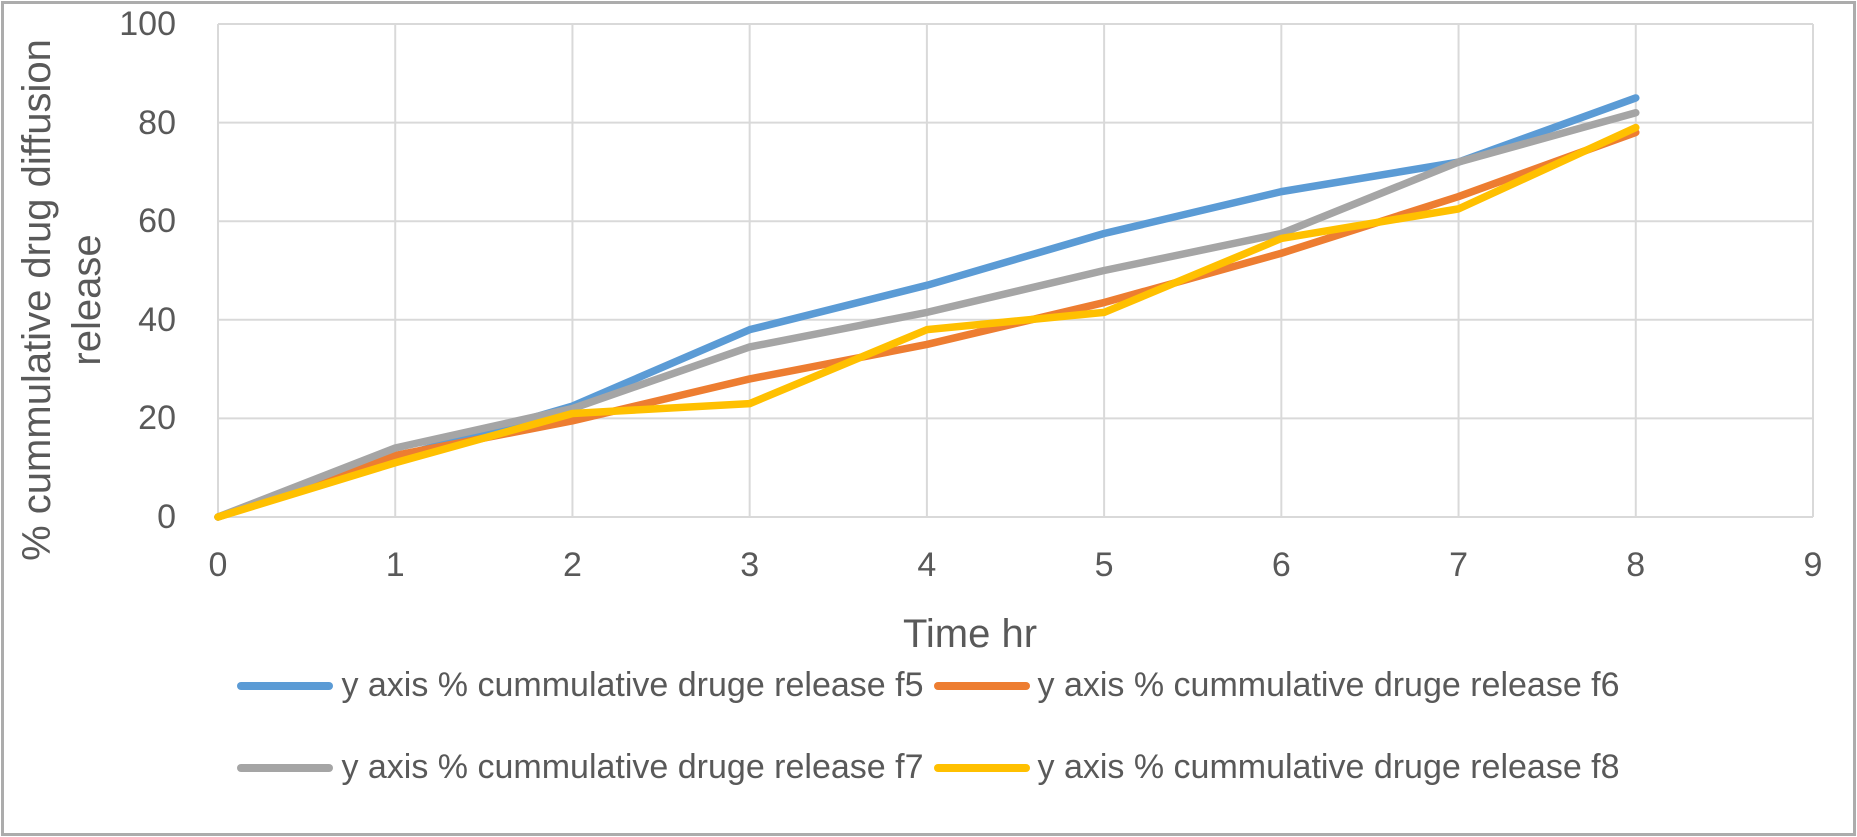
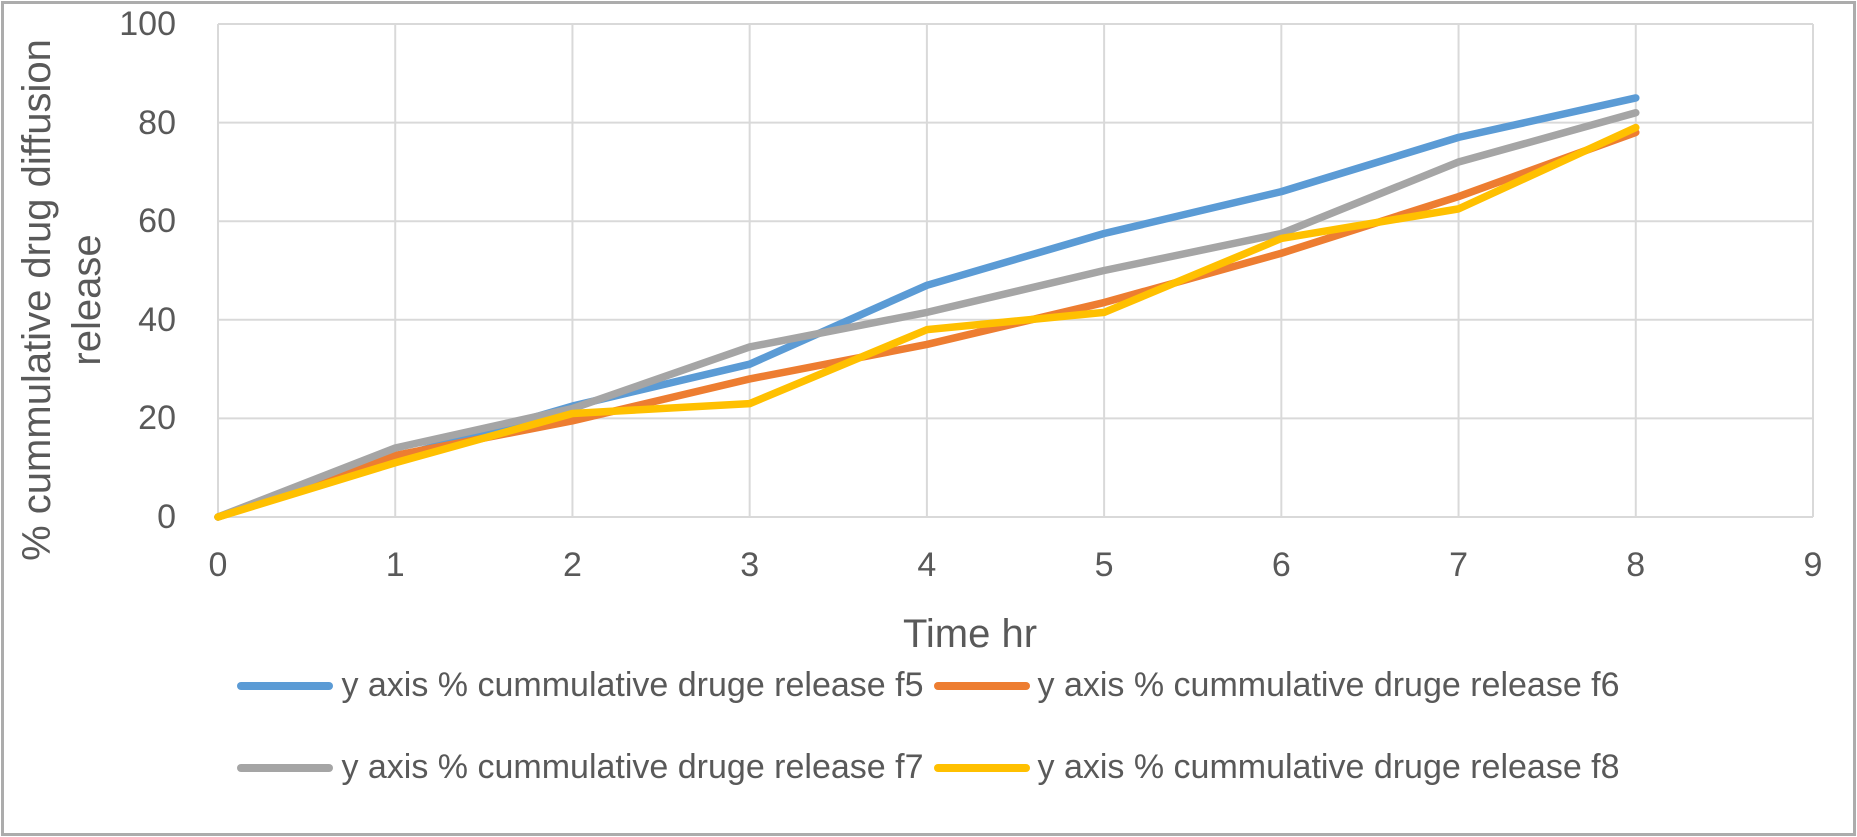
y axis % cummulative druge release f5/3: 38 -> 31
y axis % cummulative druge release f5/7: 72 -> 77
